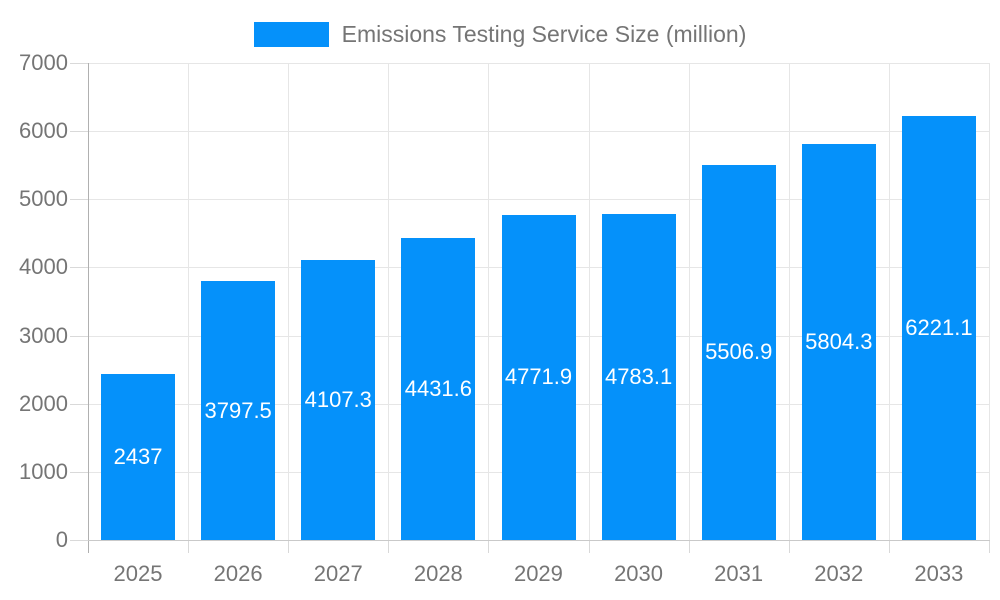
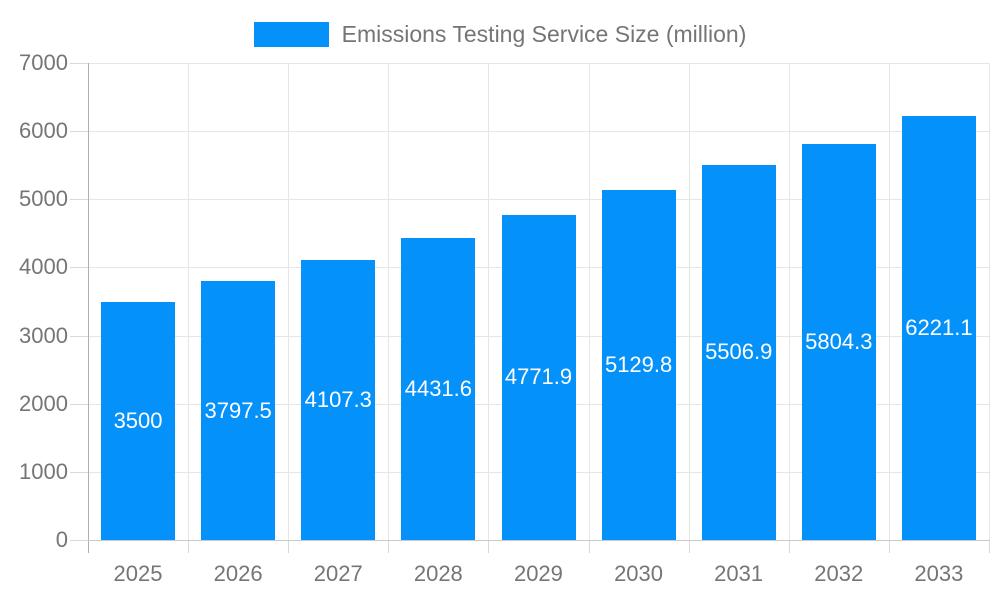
2025: 2437 -> 3500
2030: 4783.1 -> 5129.8
